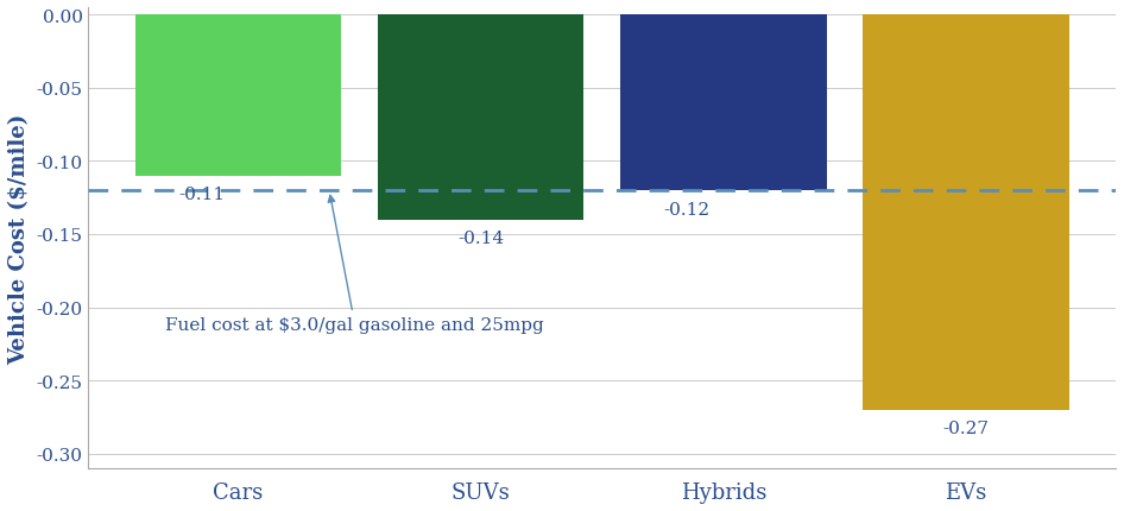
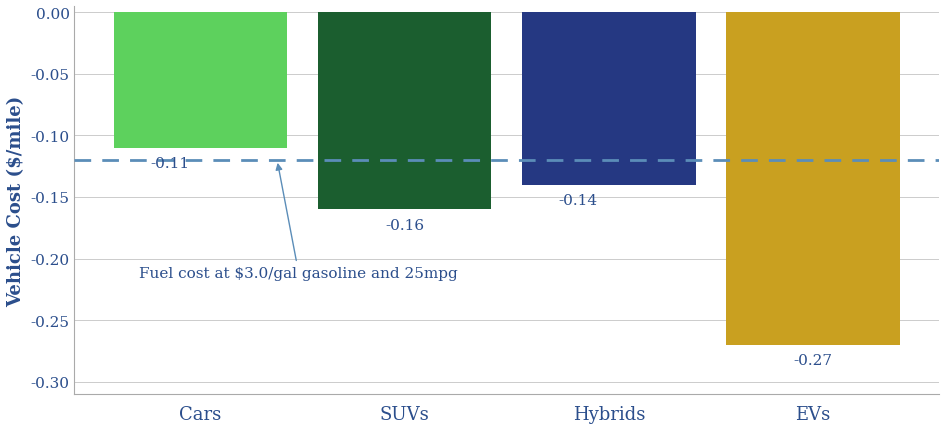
SUVs: -0.14 -> -0.16
Hybrids: -0.12 -> -0.14
